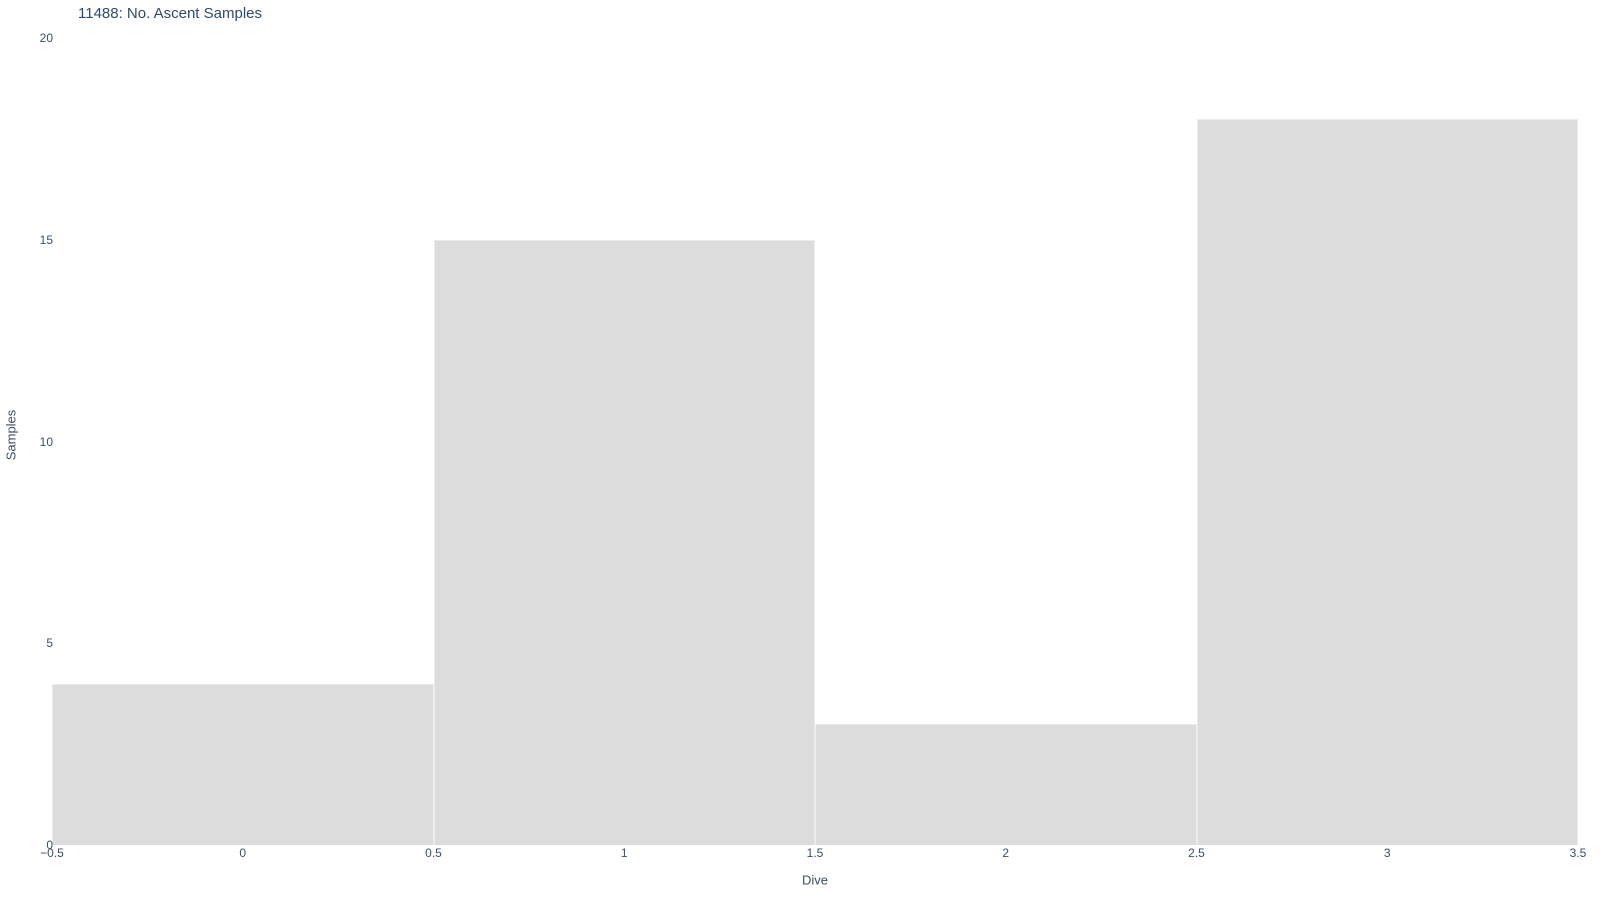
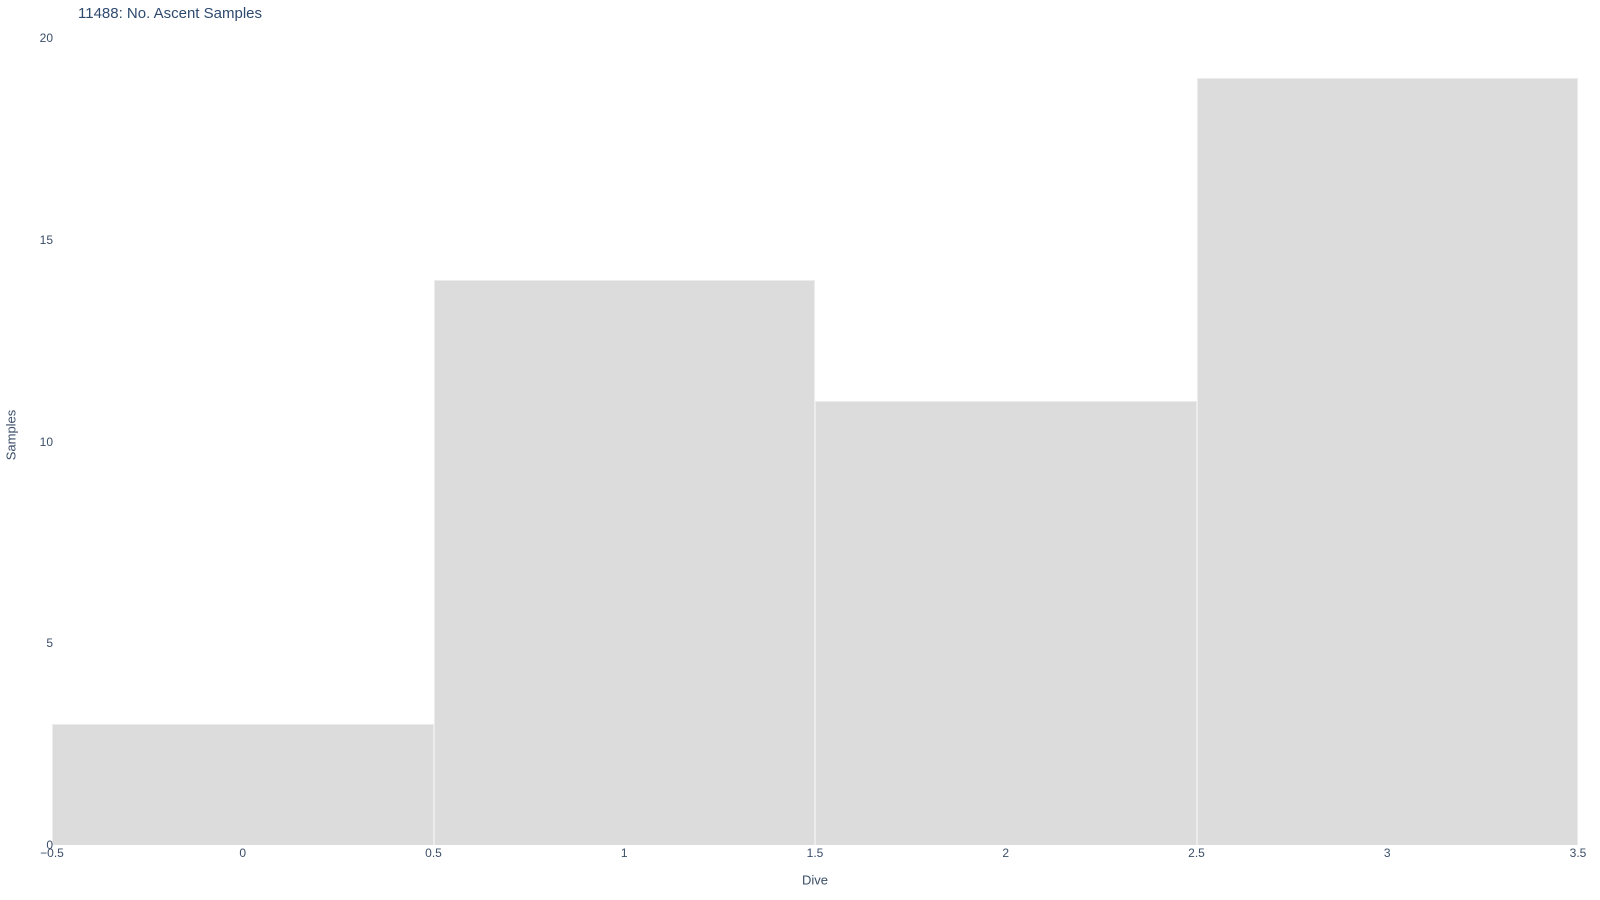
0: 4 -> 3
1: 15 -> 14
2: 3 -> 11
3: 18 -> 19
